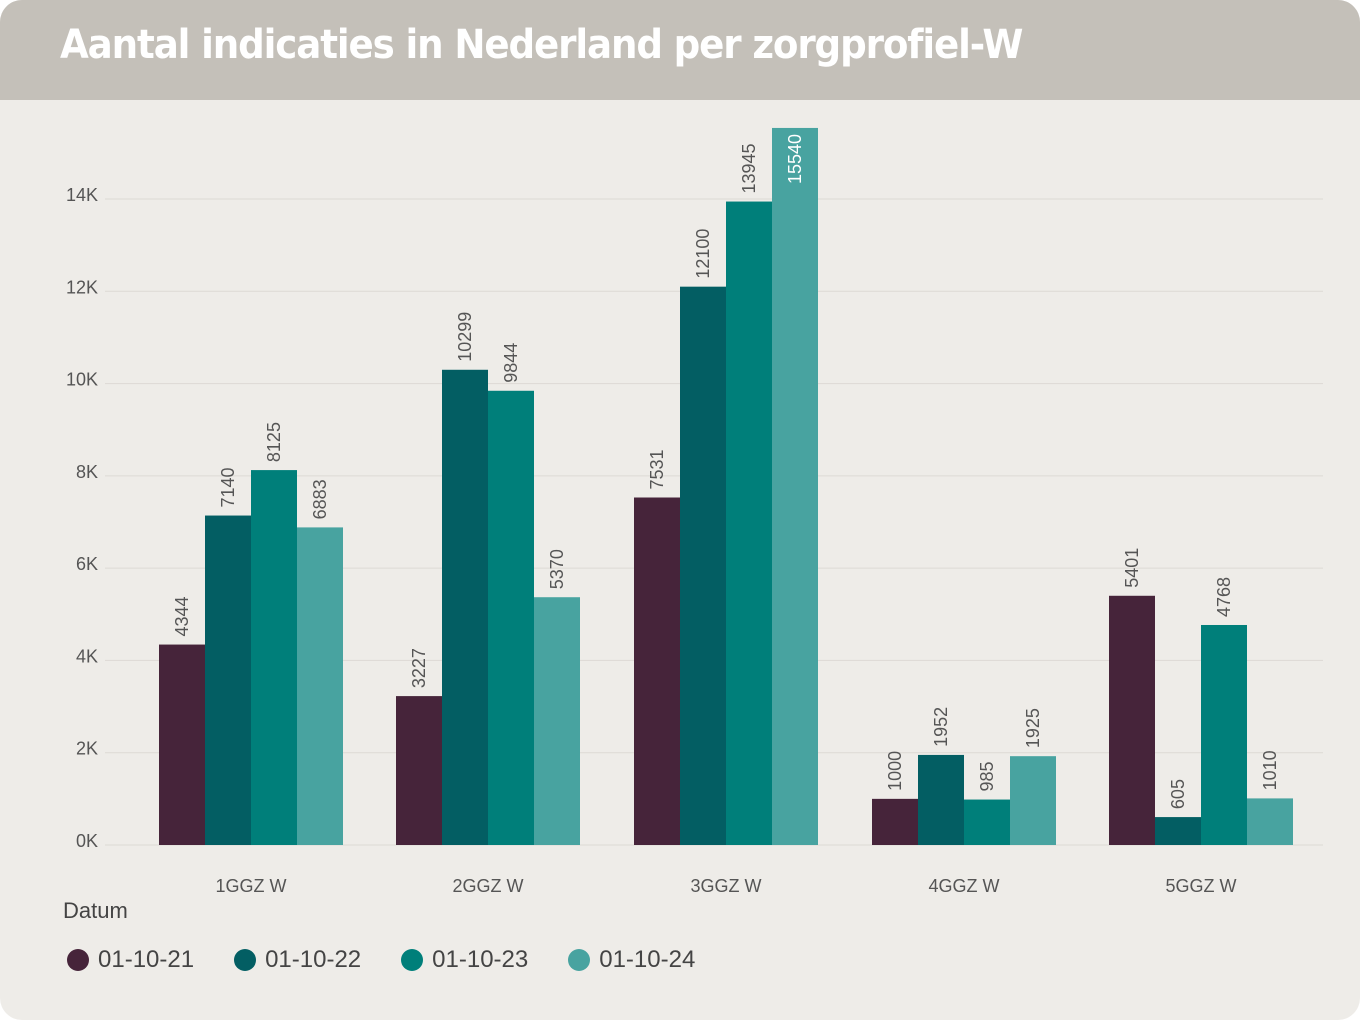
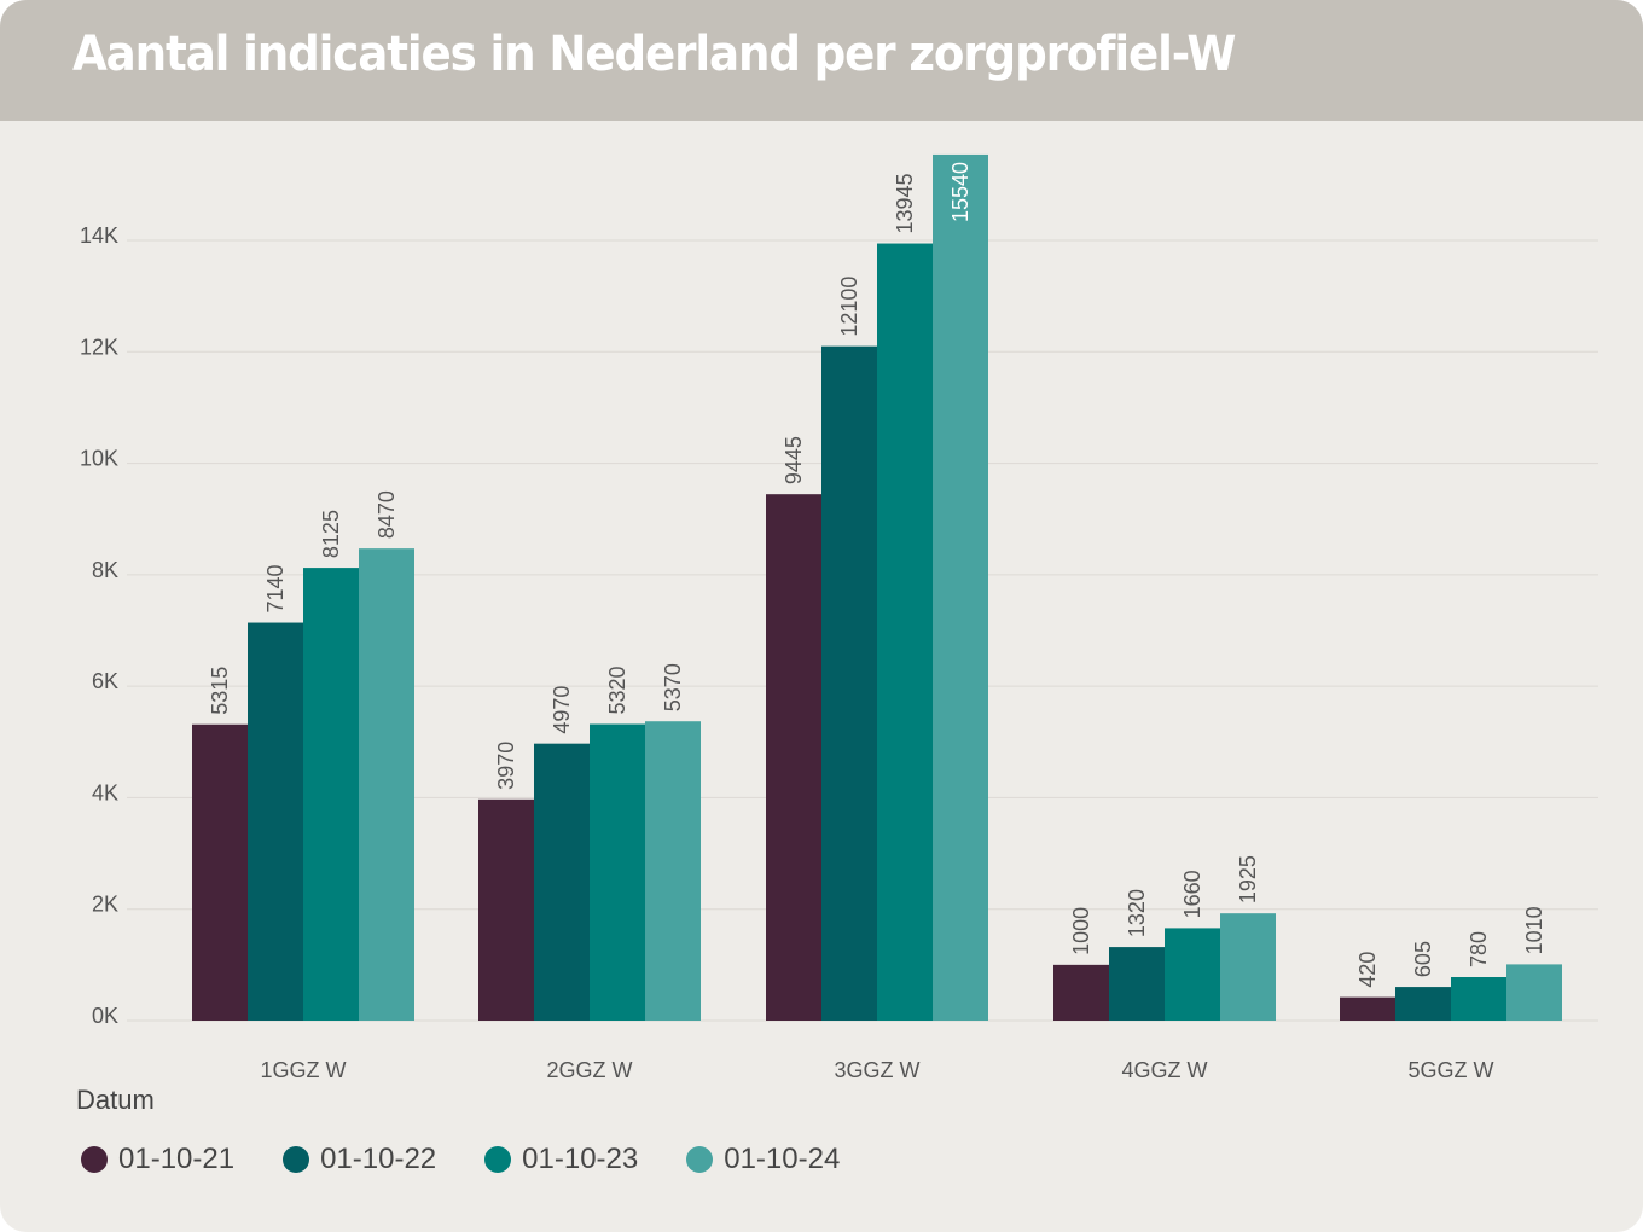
01-10-21/1GGZ W: 4344 -> 5315
01-10-24/1GGZ W: 6883 -> 8470
01-10-21/2GGZ W: 3227 -> 3970
01-10-22/2GGZ W: 10299 -> 4970
01-10-23/2GGZ W: 9844 -> 5320
01-10-21/3GGZ W: 7531 -> 9445
01-10-22/4GGZ W: 1952 -> 1320
01-10-23/4GGZ W: 985 -> 1660
01-10-21/5GGZ W: 5401 -> 420
01-10-23/5GGZ W: 4768 -> 780
